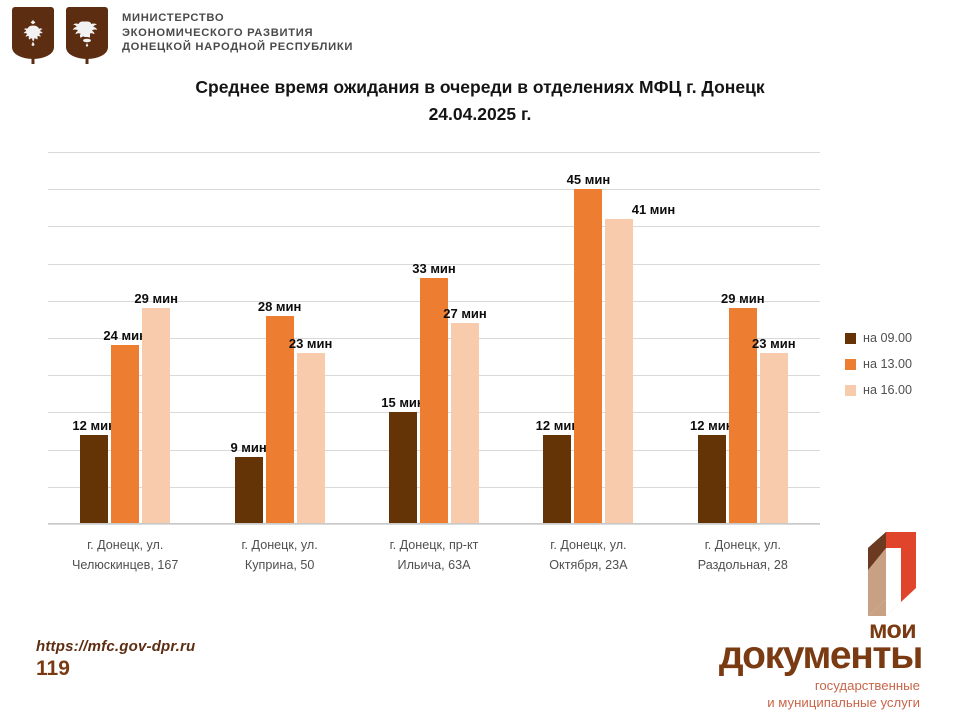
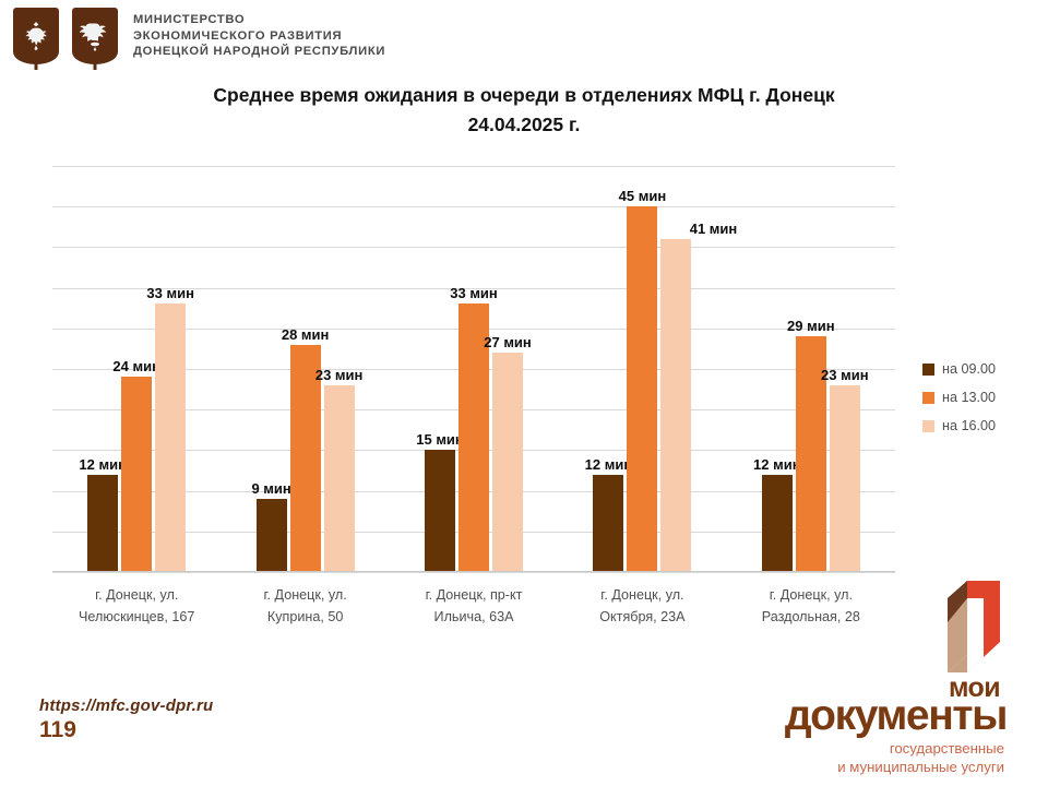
на 16.00/г. Донецк, ул. Челюскинцев, 167: 29 -> 33
